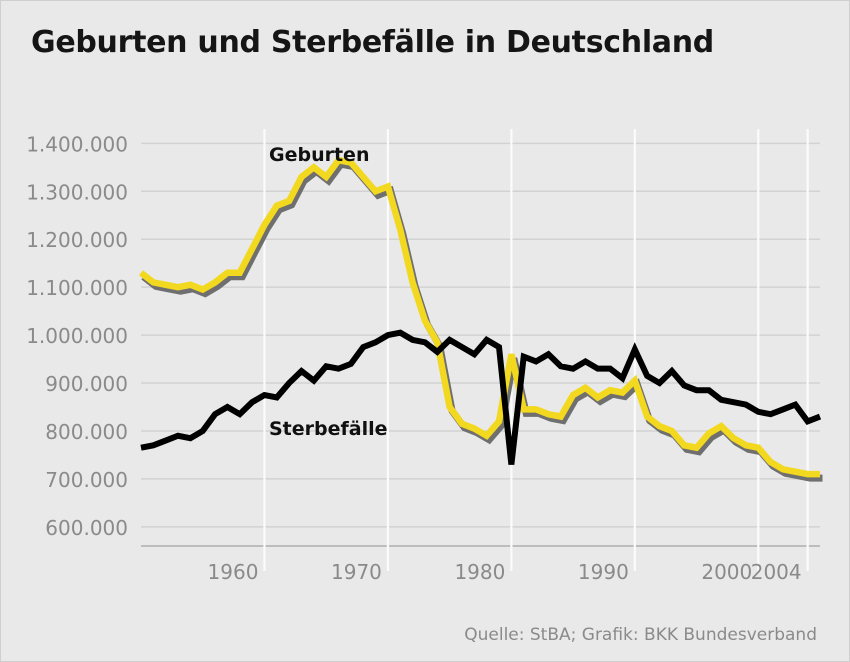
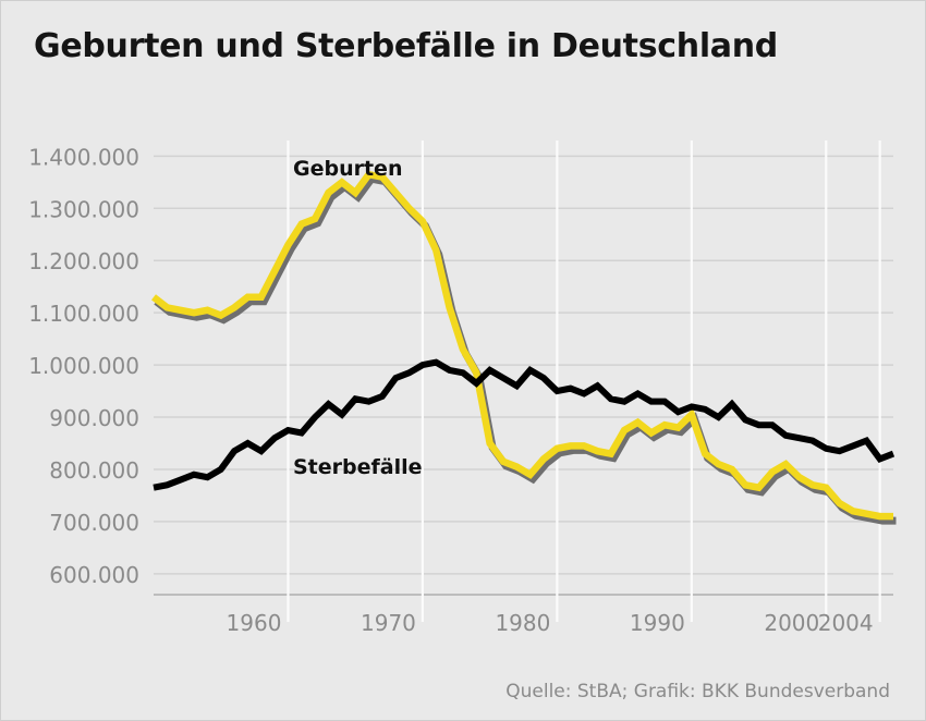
Geburten/1970: 1310000 -> 1280000
Geburten/1980: 960000 -> 840000
Sterbefälle/1980: 730000 -> 950000
Sterbefälle/1990: 970000 -> 920000
